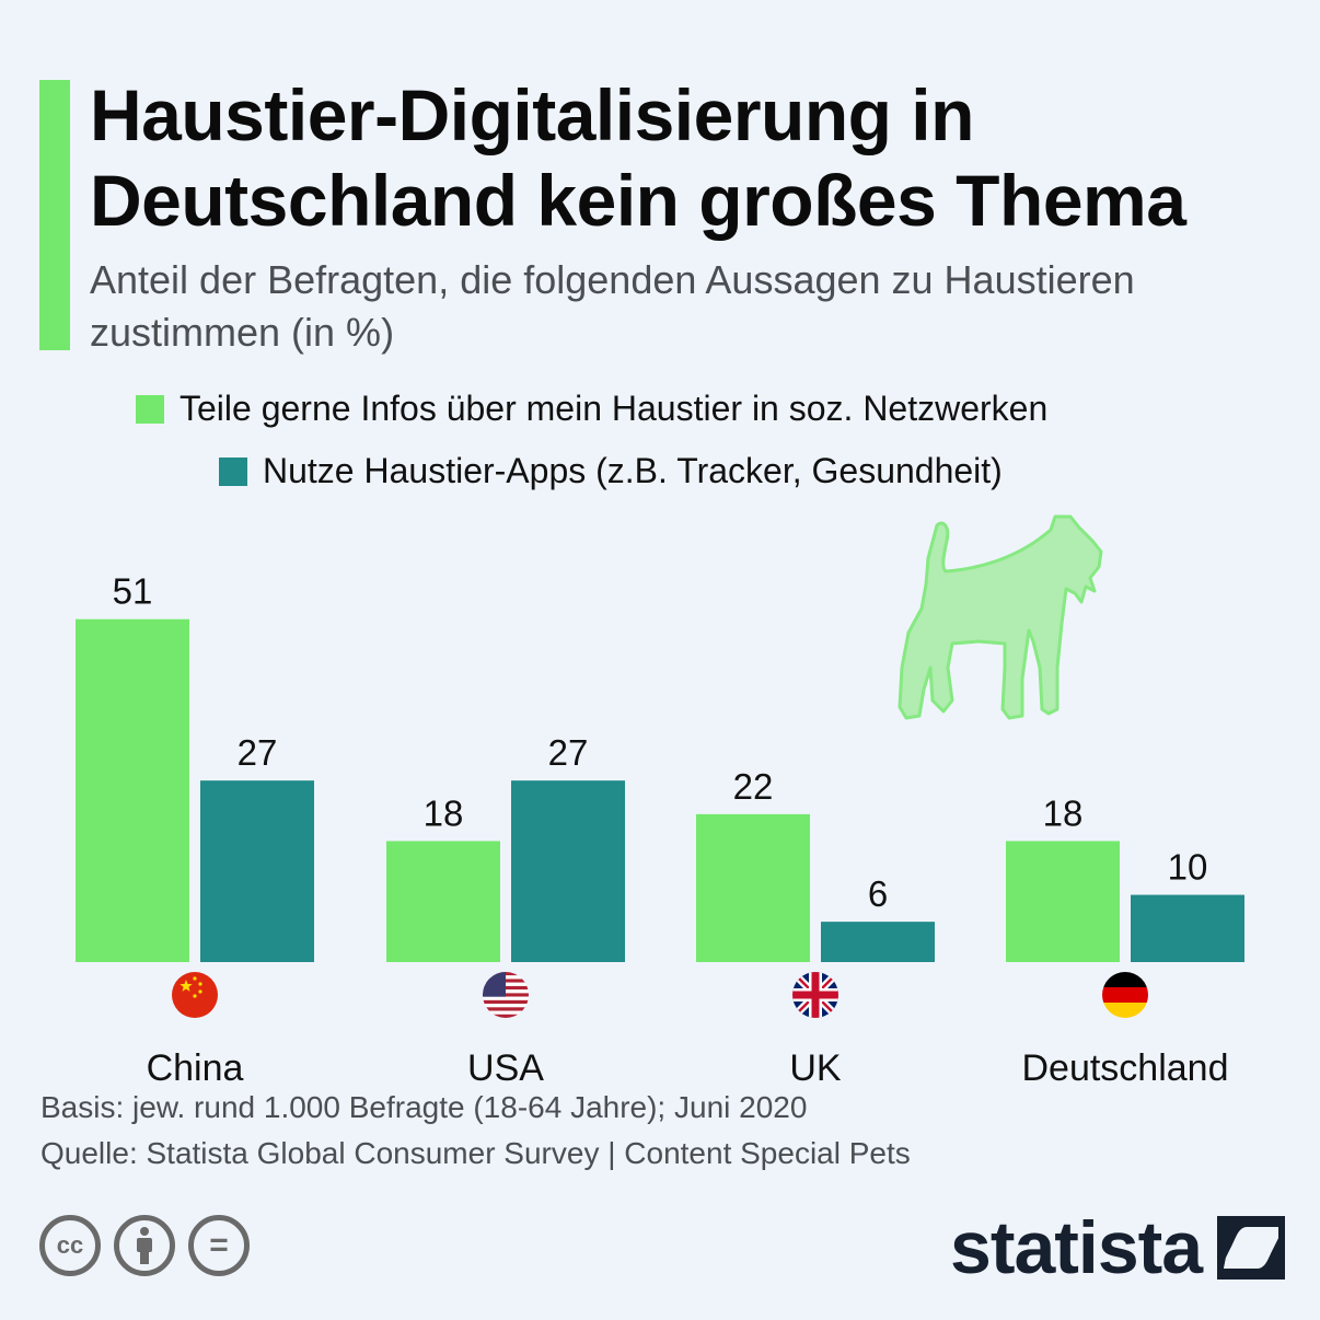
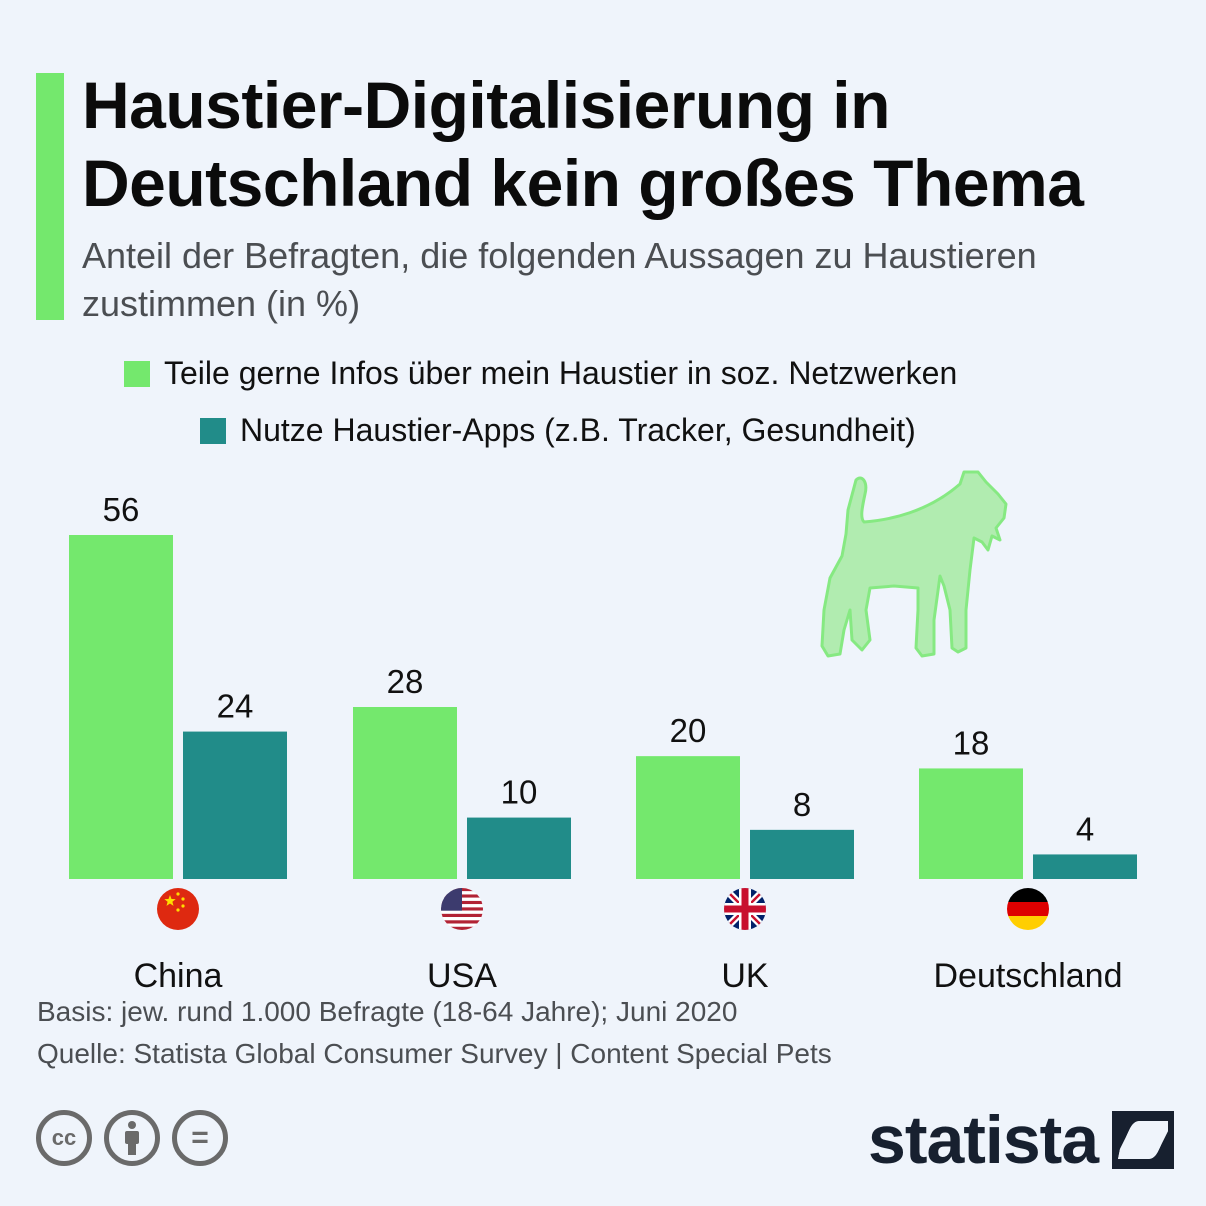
Teile gerne Infos über mein Haustier in soz. Netzwerken/China: 51 -> 56
Nutze Haustier-Apps (z.B. Tracker, Gesundheit)/China: 27 -> 24
Teile gerne Infos über mein Haustier in soz. Netzwerken/USA: 18 -> 28
Nutze Haustier-Apps (z.B. Tracker, Gesundheit)/USA: 27 -> 10
Teile gerne Infos über mein Haustier in soz. Netzwerken/UK: 22 -> 20
Nutze Haustier-Apps (z.B. Tracker, Gesundheit)/UK: 6 -> 8
Nutze Haustier-Apps (z.B. Tracker, Gesundheit)/Deutschland: 10 -> 4
